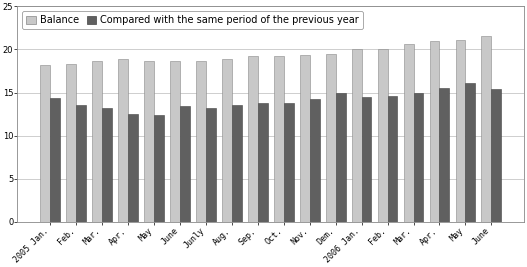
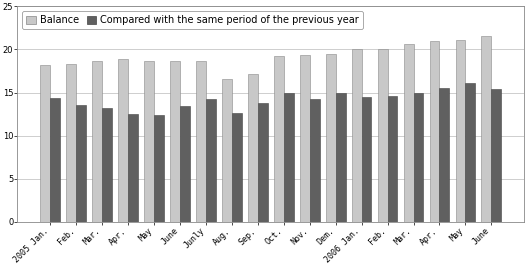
Compared with the same period of the previous year/Junly: 13.2 -> 14.2
Balance/Aug.: 18.9 -> 16.6
Compared with the same period of the previous year/Aug.: 13.5 -> 12.6
Balance/Sep.: 19.2 -> 17.2
Compared with the same period of the previous year/Oct.: 13.8 -> 15.0
